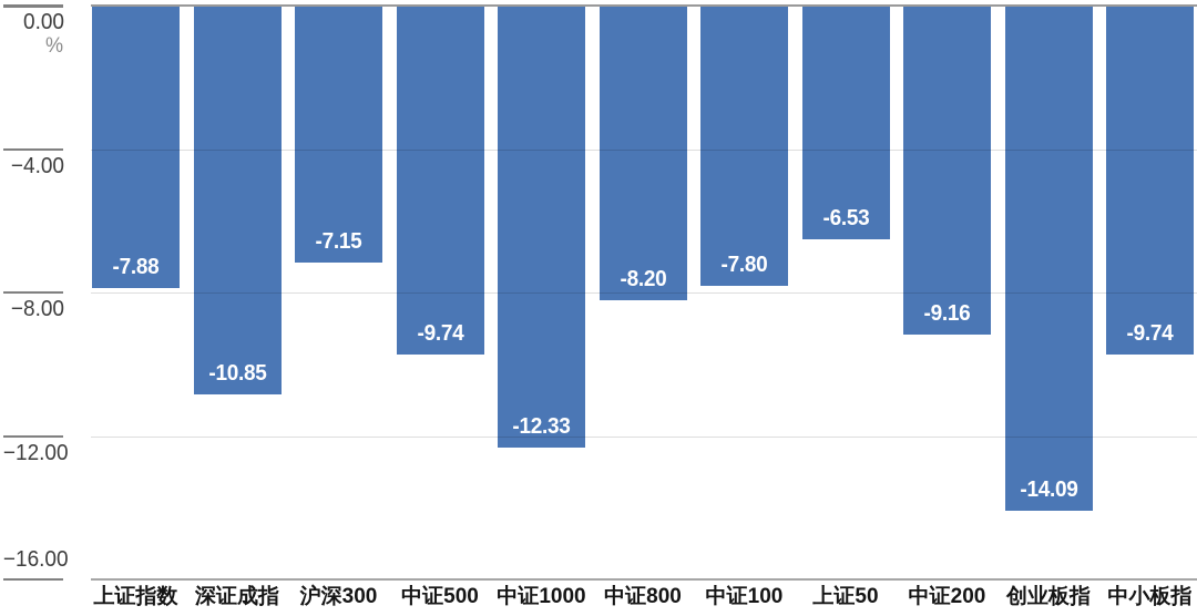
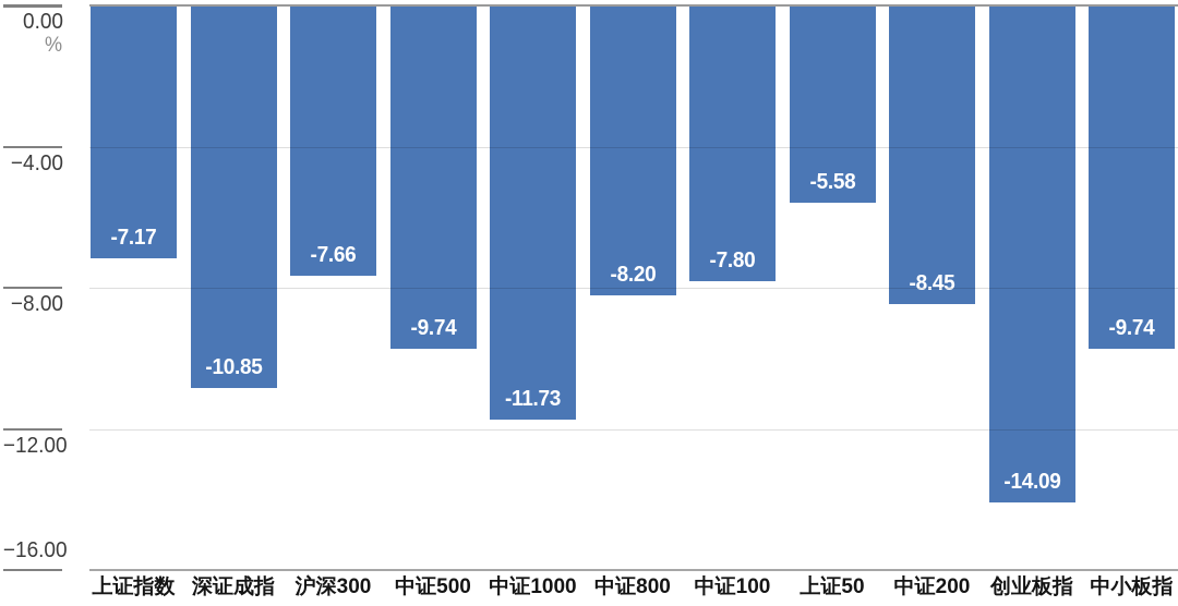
上证指数: -7.88 -> -7.17
沪深300: -7.15 -> -7.66
中证1000: -12.33 -> -11.73
上证50: -6.53 -> -5.58
中证200: -9.16 -> -8.45
